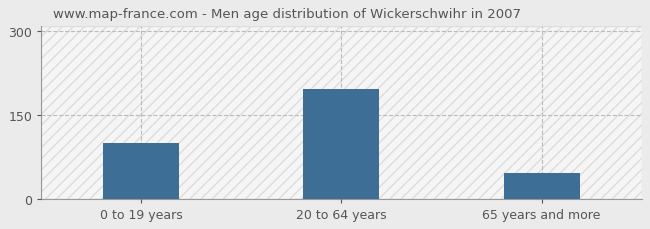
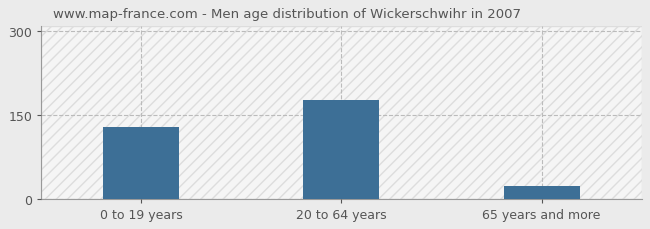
0 to 19 years: 100 -> 128
20 to 64 years: 196 -> 177
65 years and more: 46 -> 22
